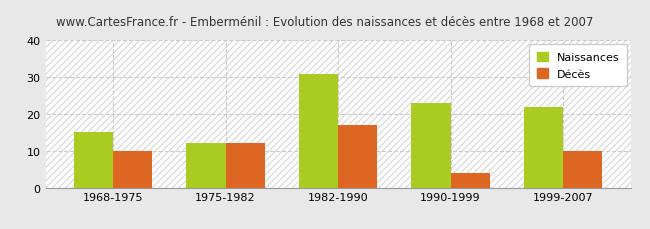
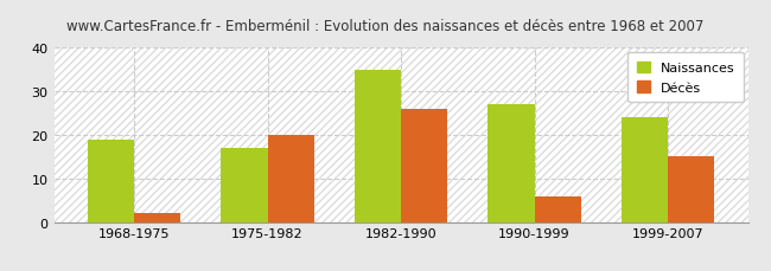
Naissances/1968-1975: 15 -> 19
Décès/1968-1975: 10 -> 2
Naissances/1975-1982: 12 -> 17
Décès/1975-1982: 12 -> 20
Naissances/1982-1990: 31 -> 35
Décès/1982-1990: 17 -> 26
Naissances/1990-1999: 23 -> 27
Décès/1990-1999: 4 -> 6
Naissances/1999-2007: 22 -> 24
Décès/1999-2007: 10 -> 15
